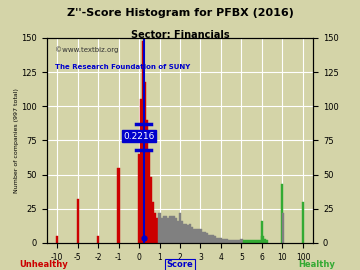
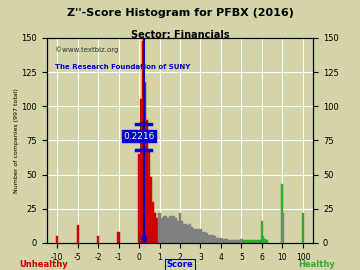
-5: 32 -> 13
-1: 55 -> 8
100: 30 -> 22
